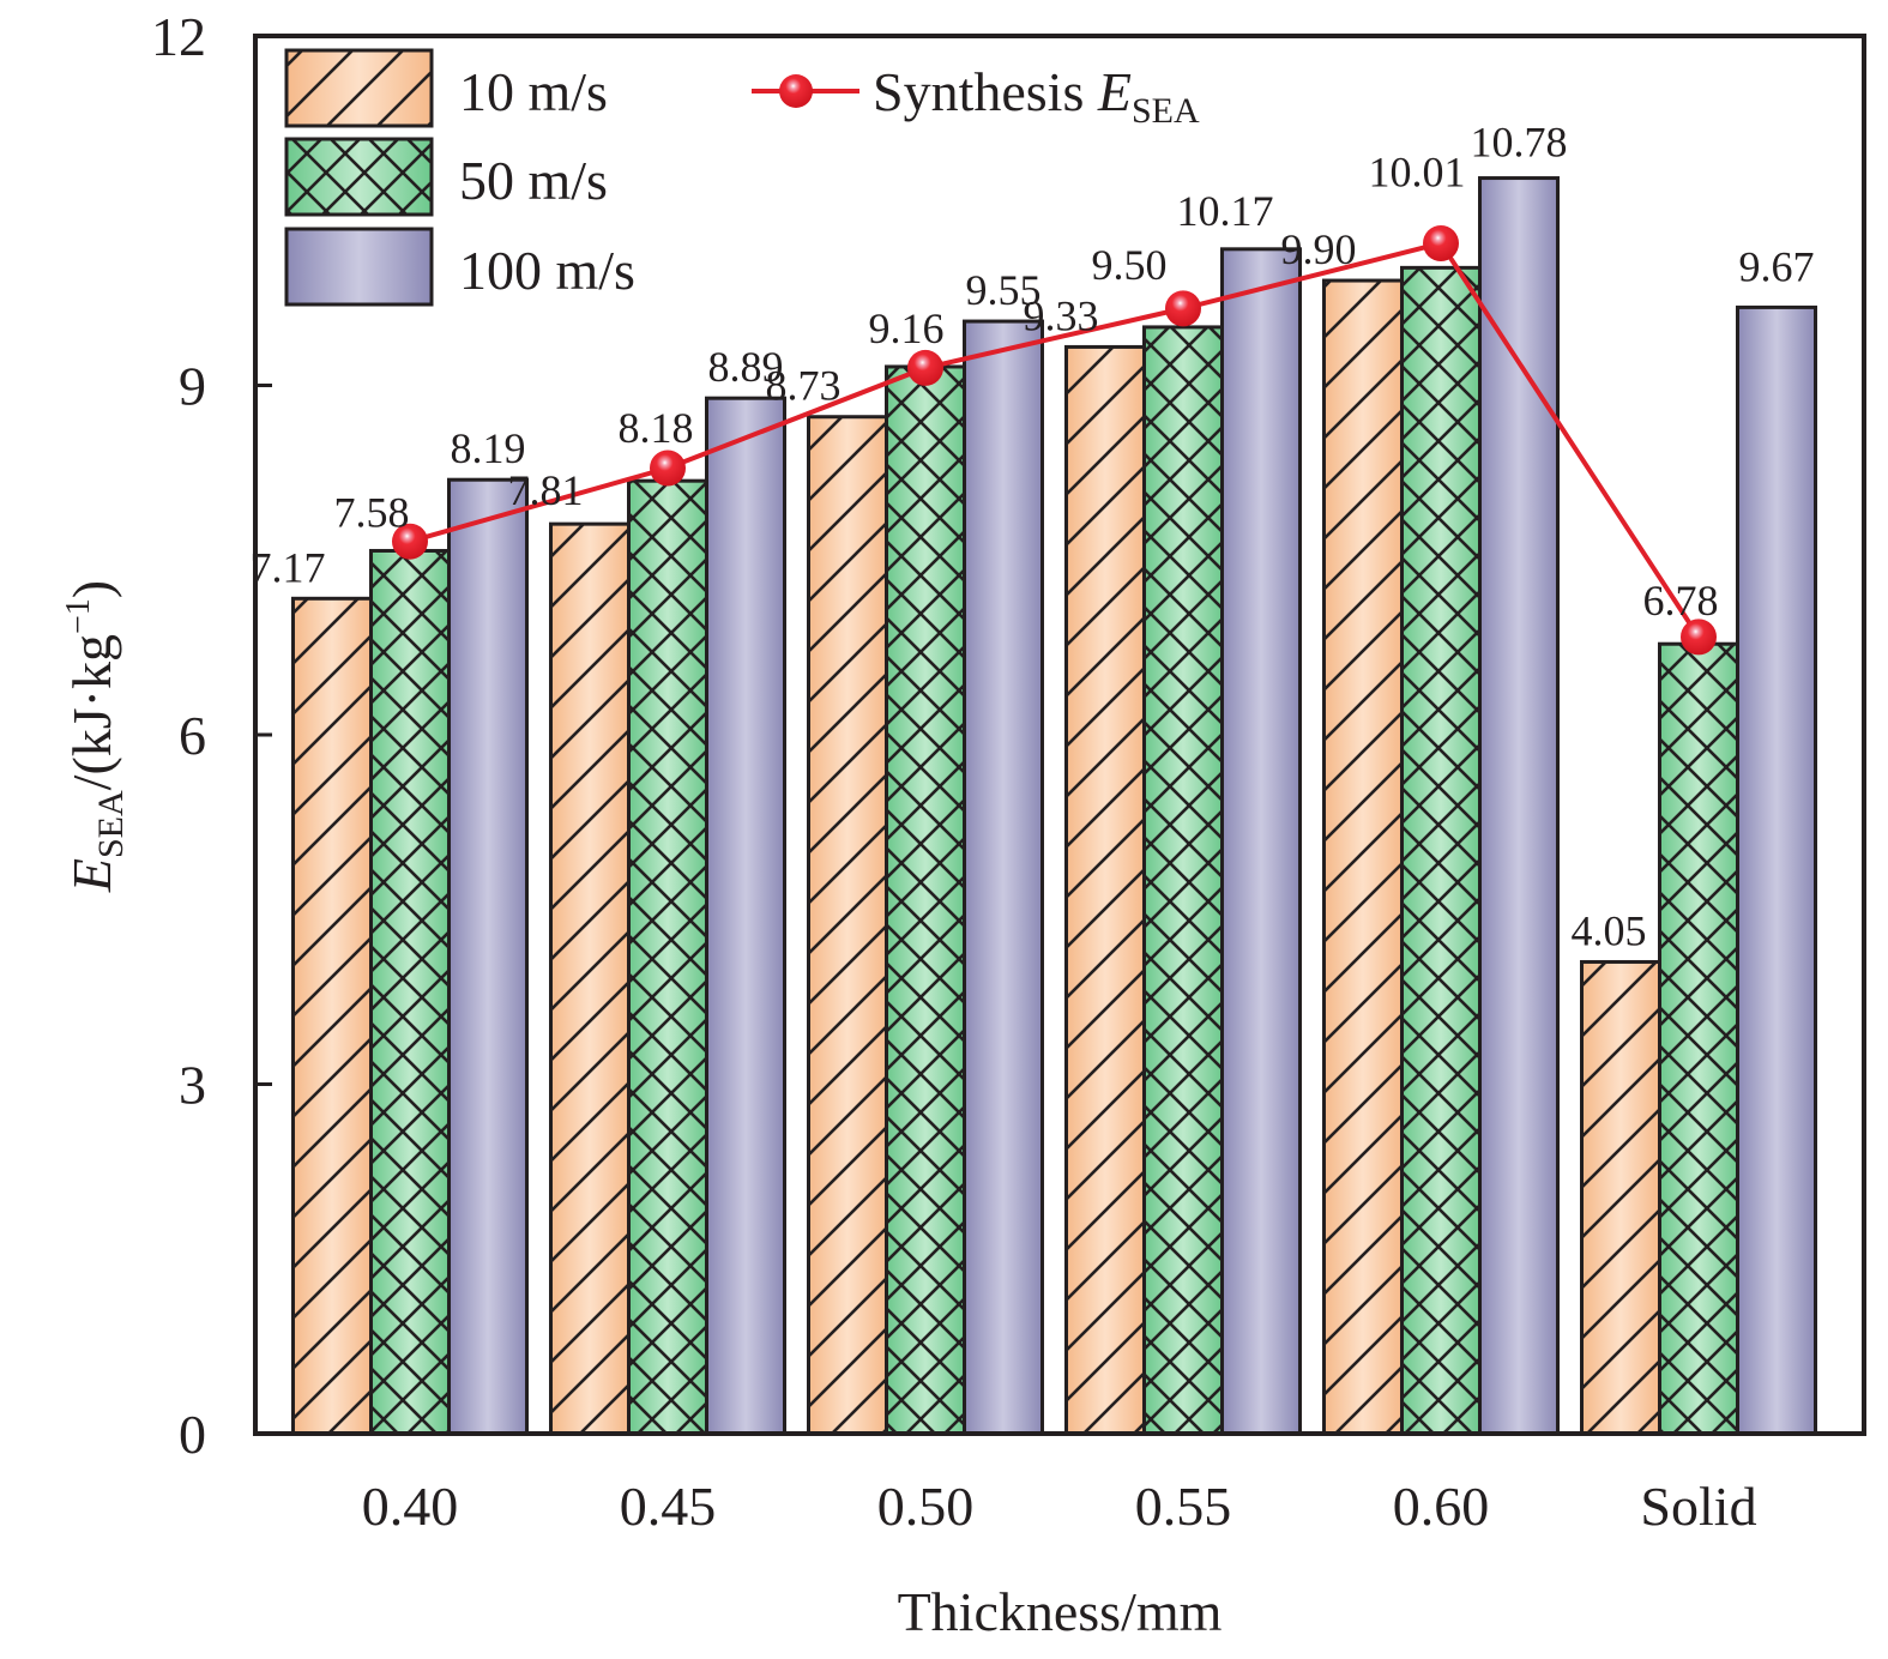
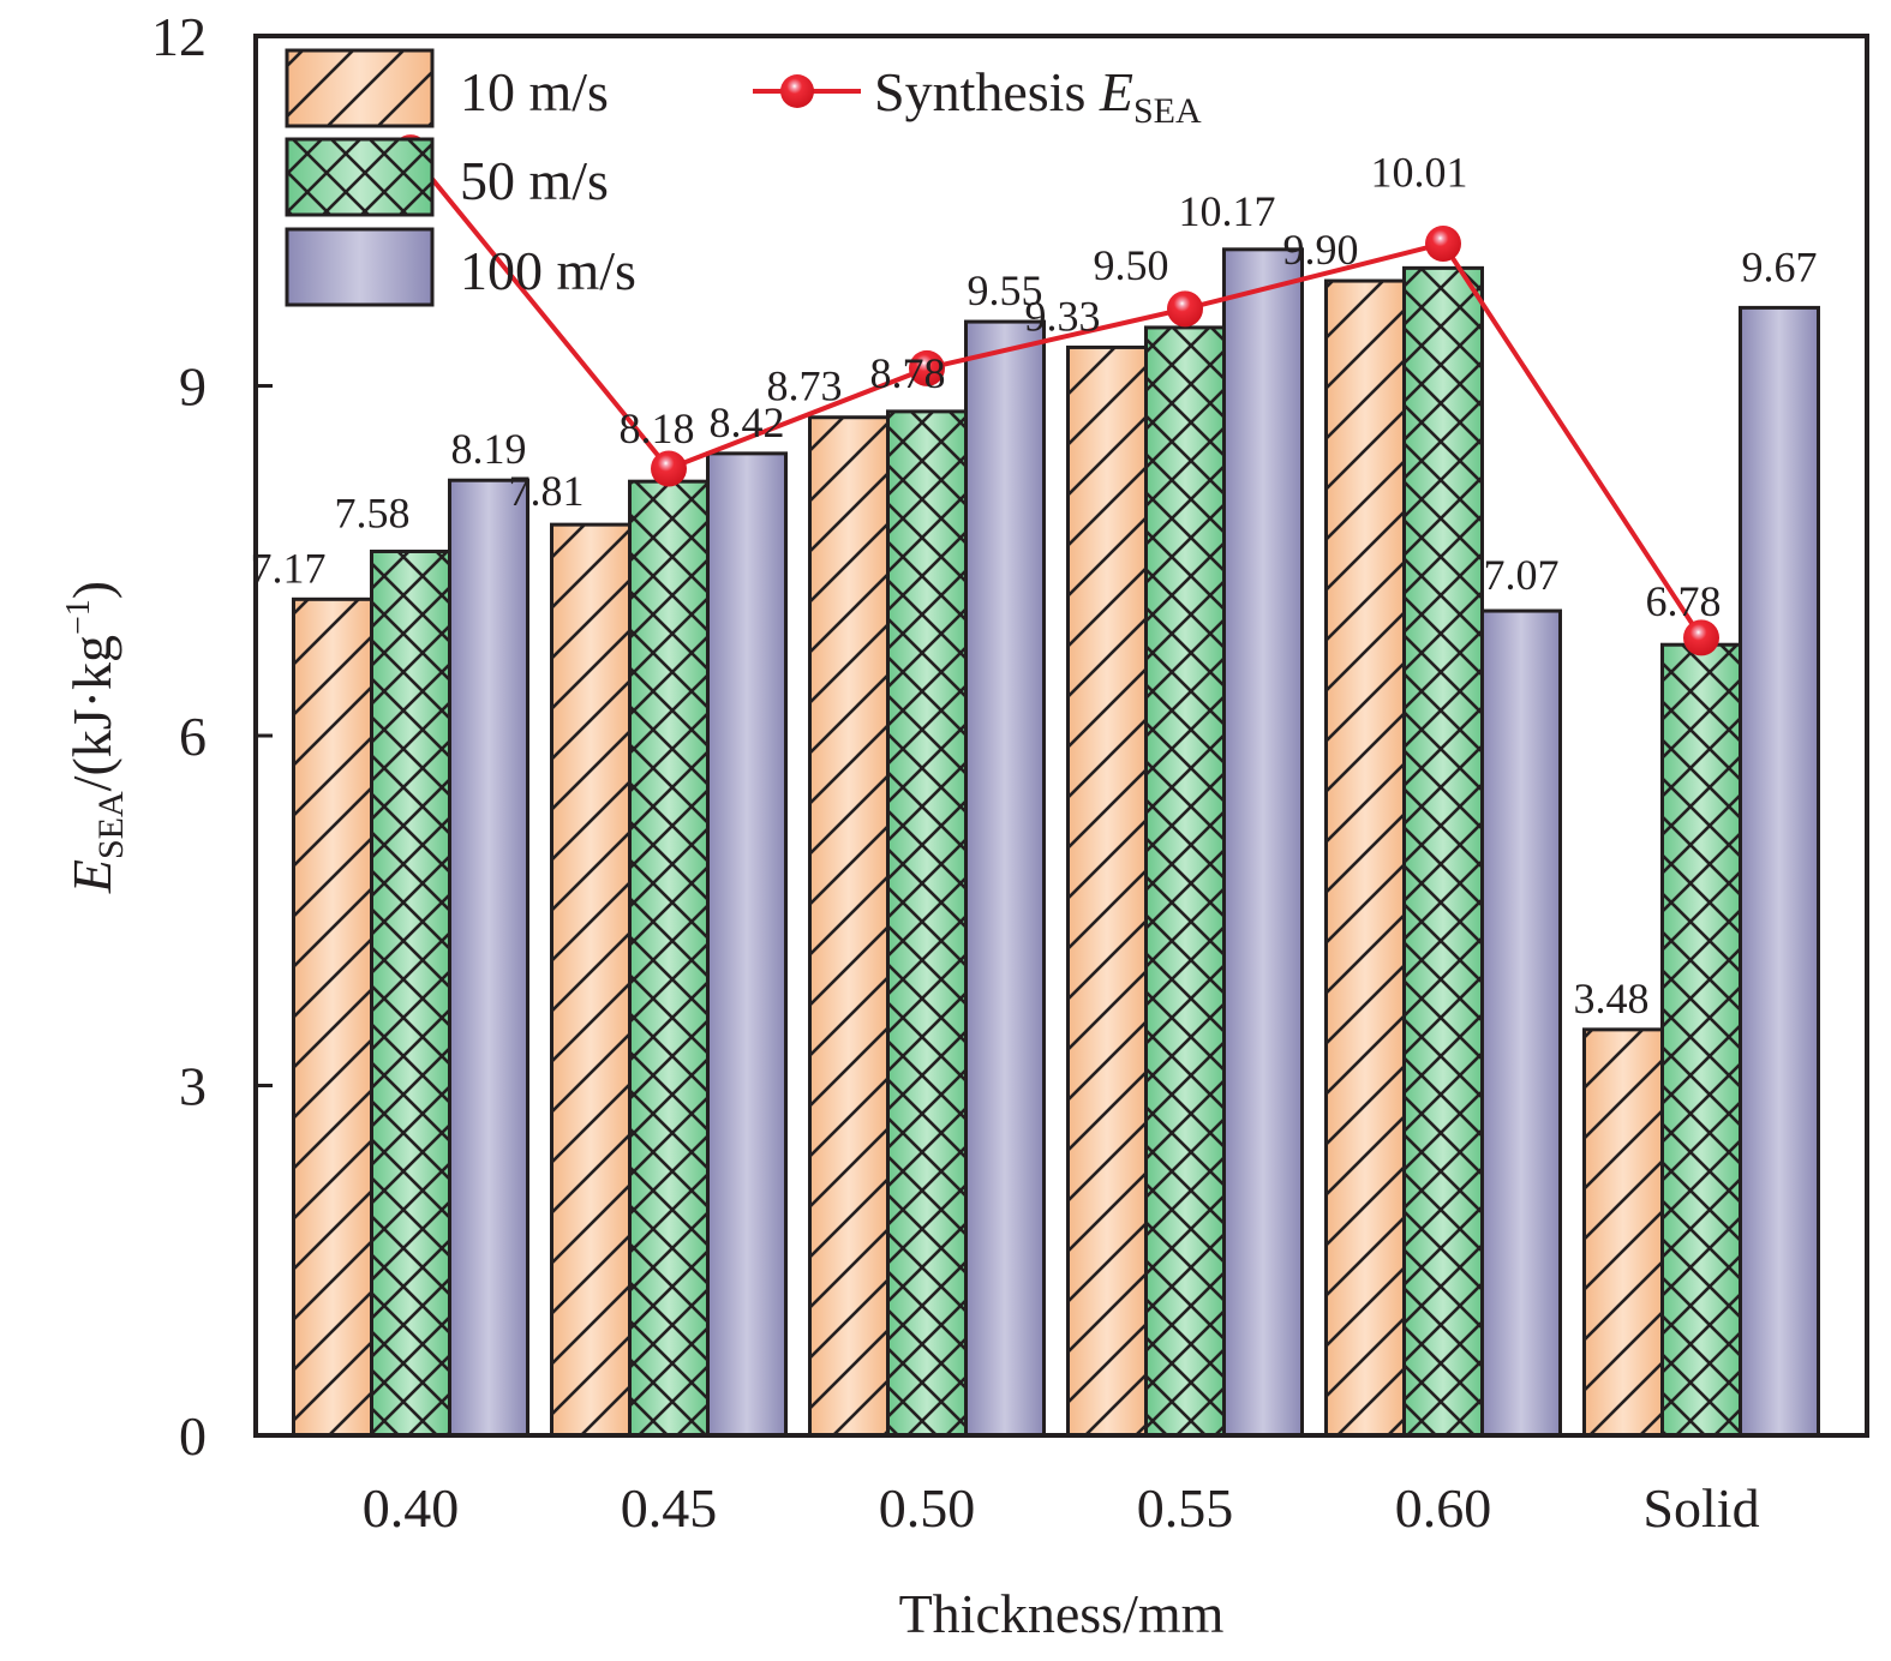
Synthesis/0.40: 7.7 -> 11.0
100 m/s/0.45: 8.89 -> 8.42
50 m/s/0.50: 9.16 -> 8.78
100 m/s/0.60: 10.78 -> 7.07
10 m/s/Solid: 4.05 -> 3.48
